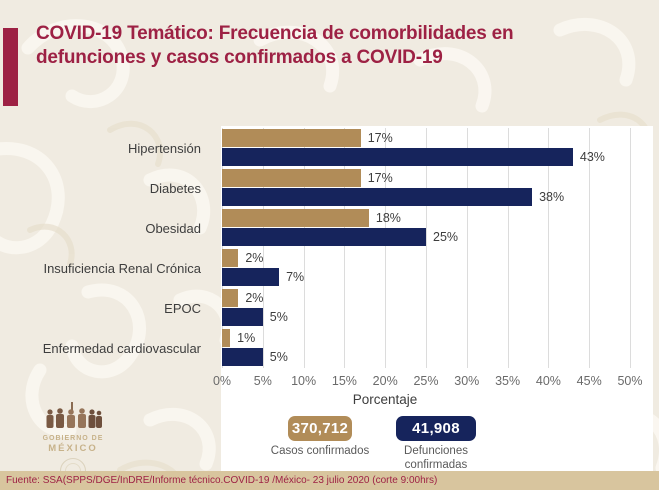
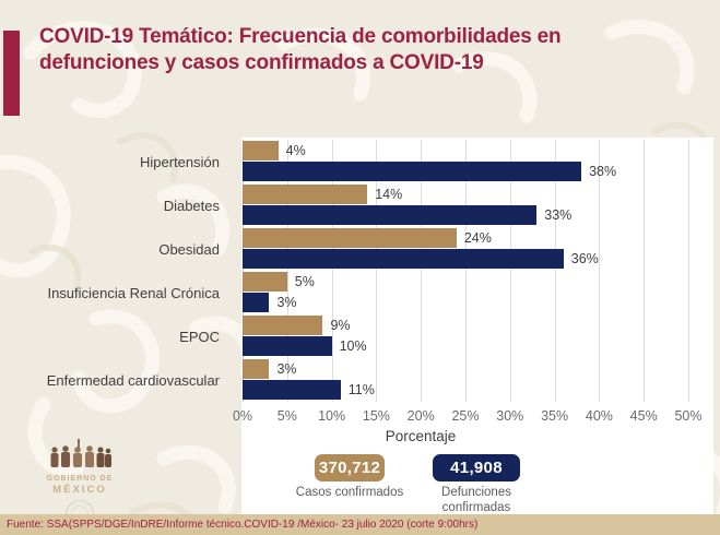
Casos confirmados/Hipertensión: 17% -> 4%
Defunciones confirmadas/Hipertensión: 43% -> 38%
Casos confirmados/Diabetes: 17% -> 14%
Defunciones confirmadas/Diabetes: 38% -> 33%
Casos confirmados/Obesidad: 18% -> 24%
Defunciones confirmadas/Obesidad: 25% -> 36%
Casos confirmados/Insuficiencia Renal Crónica: 2% -> 5%
Defunciones confirmadas/Insuficiencia Renal Crónica: 7% -> 3%
Casos confirmados/EPOC: 2% -> 9%
Defunciones confirmadas/EPOC: 5% -> 10%
Casos confirmados/Enfermedad cardiovascular: 1% -> 3%
Defunciones confirmadas/Enfermedad cardiovascular: 5% -> 11%
